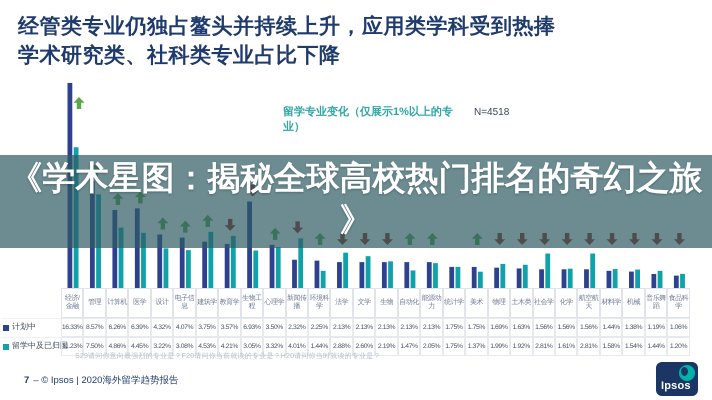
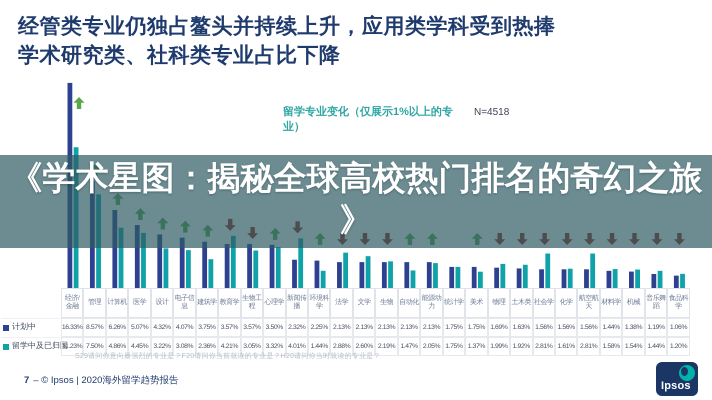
计划中/医学: 6.39% -> 5.07%
留学中及已归国/建筑学: 4.53% -> 2.36%
计划中/生物工程: 6.93% -> 3.57%
